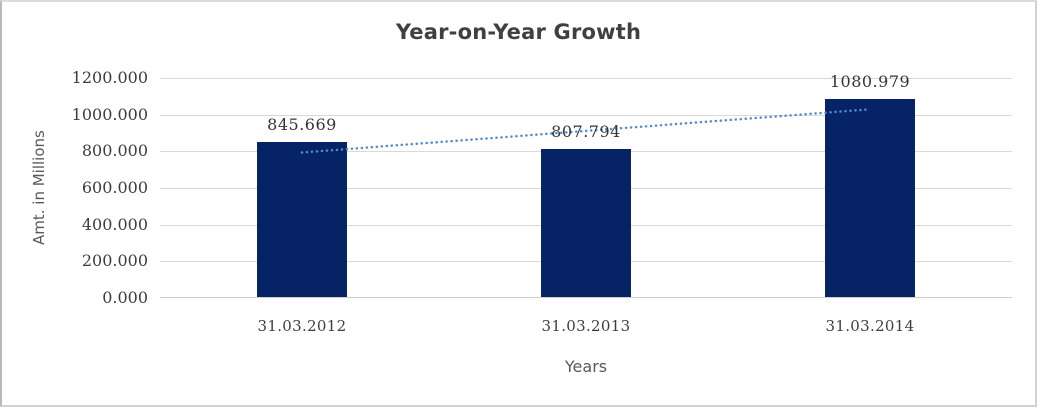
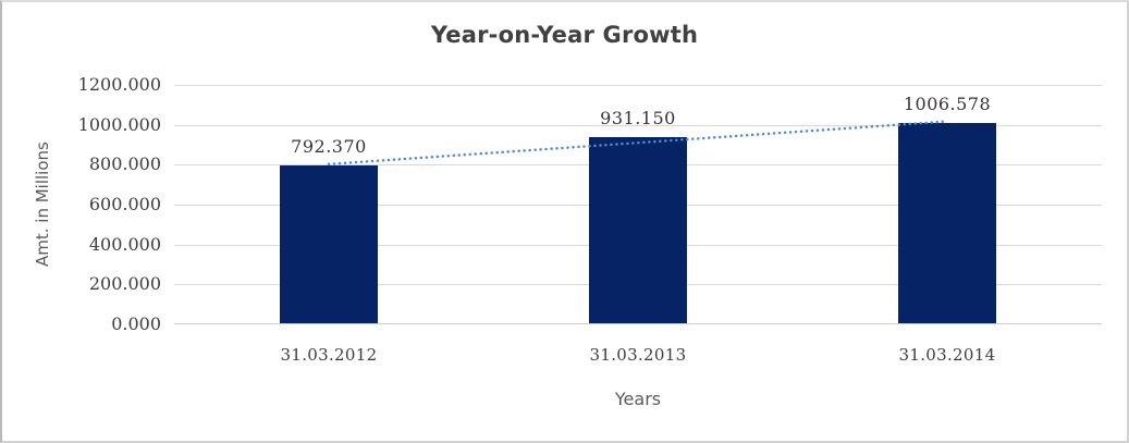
31.03.2012: 845.669 -> 792.370
31.03.2013: 807.794 -> 931.150
31.03.2014: 1080.979 -> 1006.578
